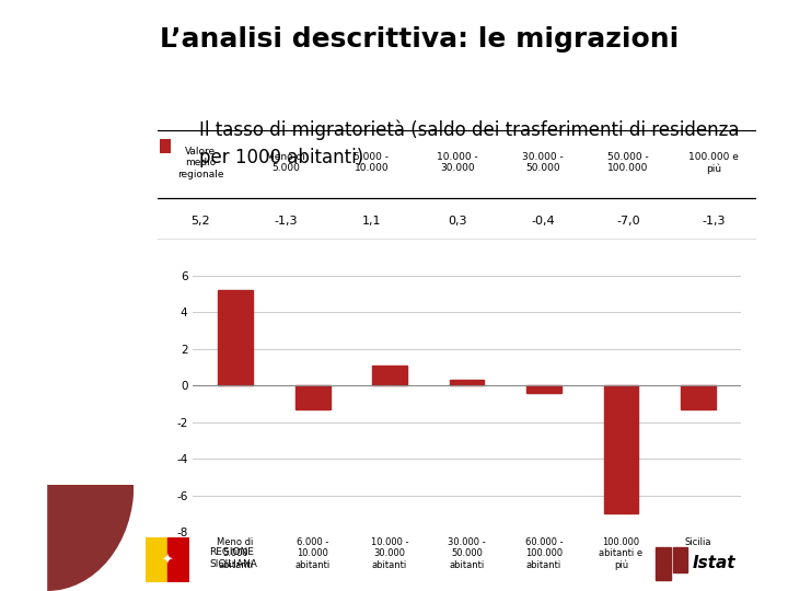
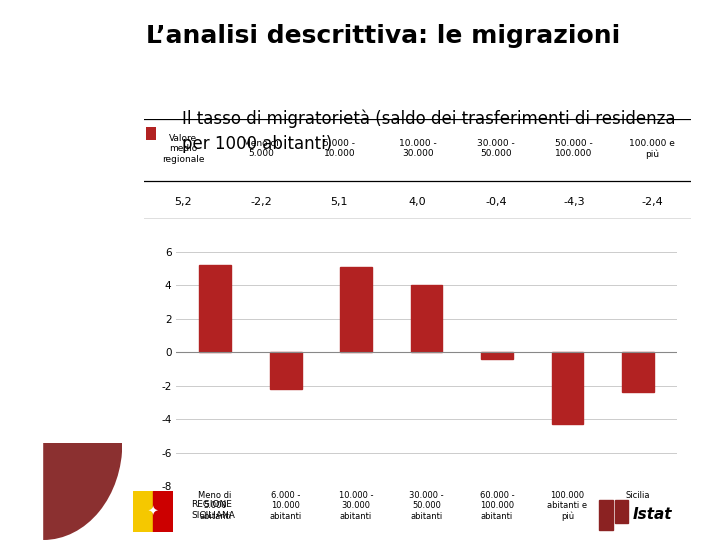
6.000 - 10.000 abitanti: -1,3 -> -2,2
10.000 - 30.000 abitanti: 1,1 -> 5,1
30.000 - 50.000 abitanti: 0,3 -> 4,0
100.000 abitanti e più: -7,0 -> -4,3
Sicilia: -1,3 -> -2,4
